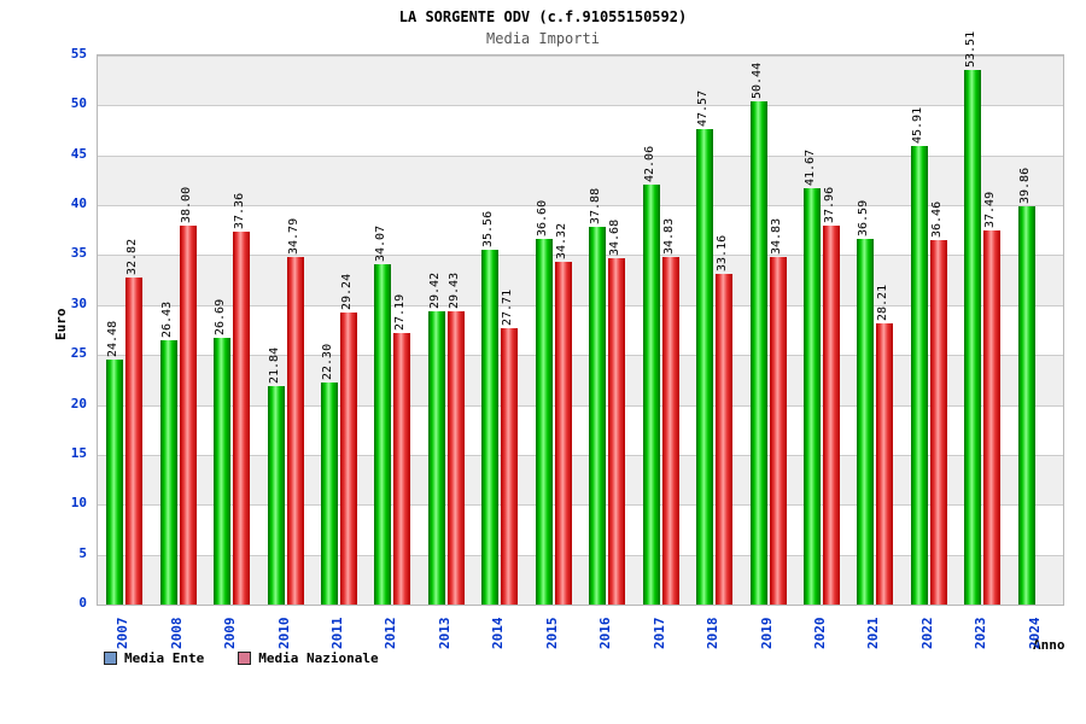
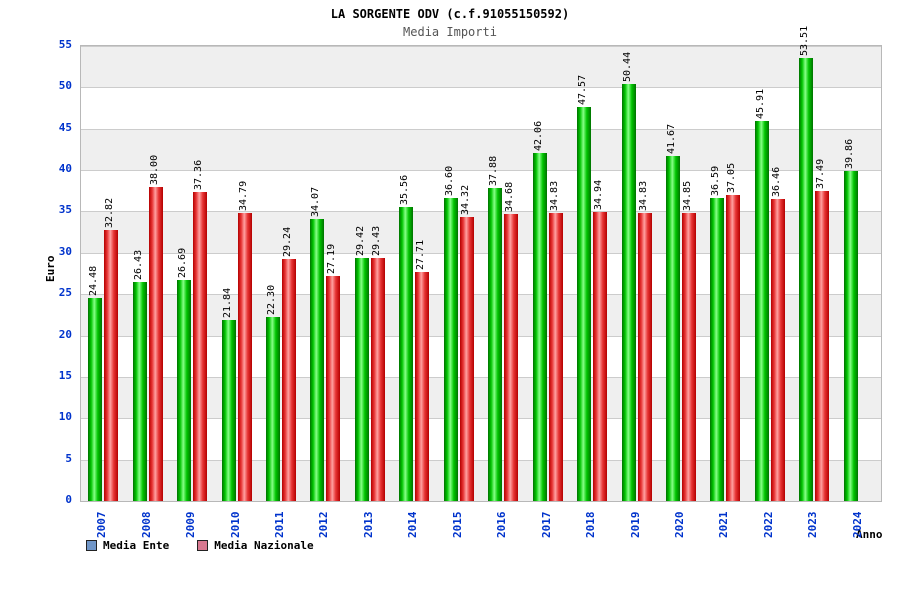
Media Nazionale/2018: 33.16 -> 34.94
Media Nazionale/2020: 37.96 -> 34.85
Media Nazionale/2021: 28.21 -> 37.05
